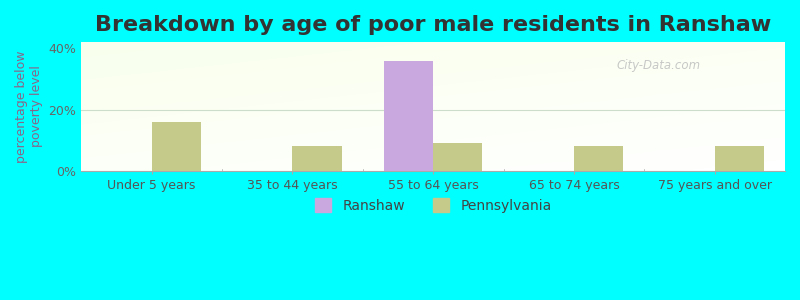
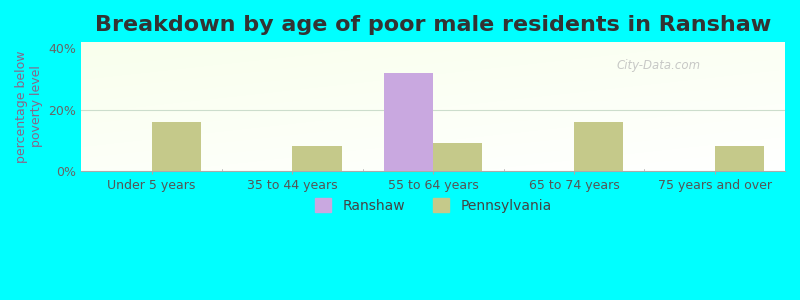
Ranshaw/55 to 64 years: 36% -> 32%
Pennsylvania/65 to 74 years: 8% -> 16%
